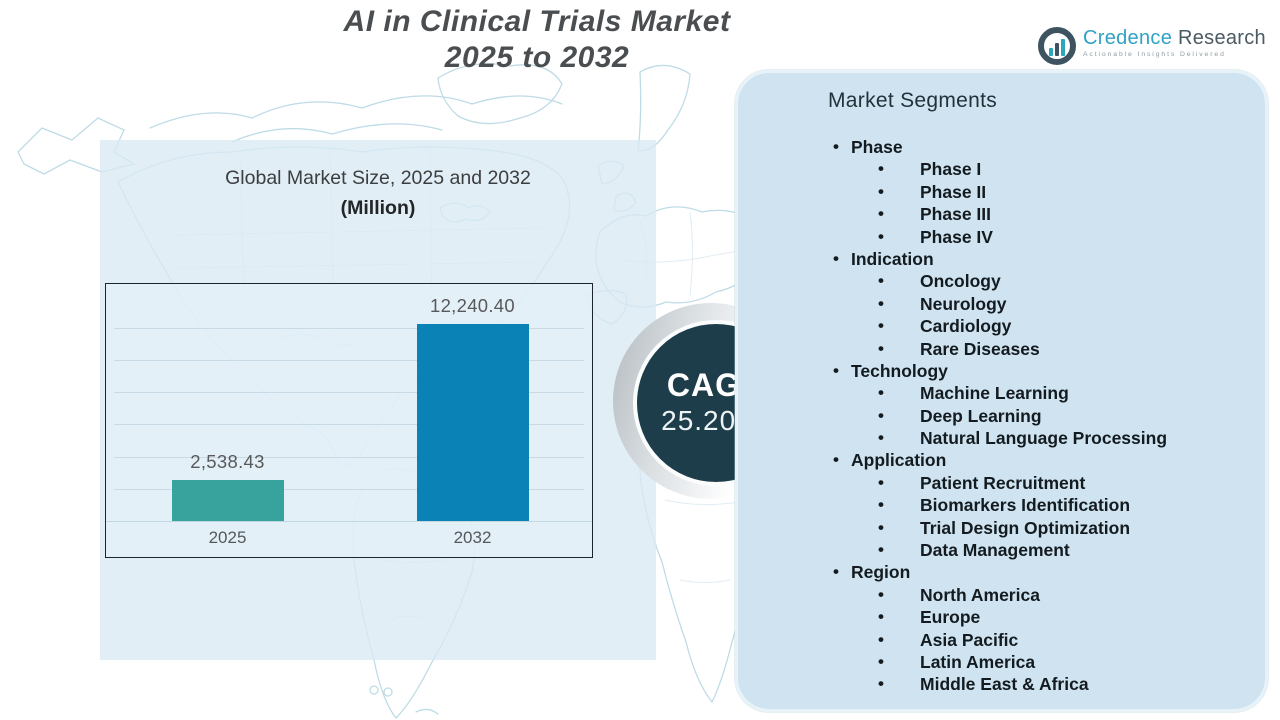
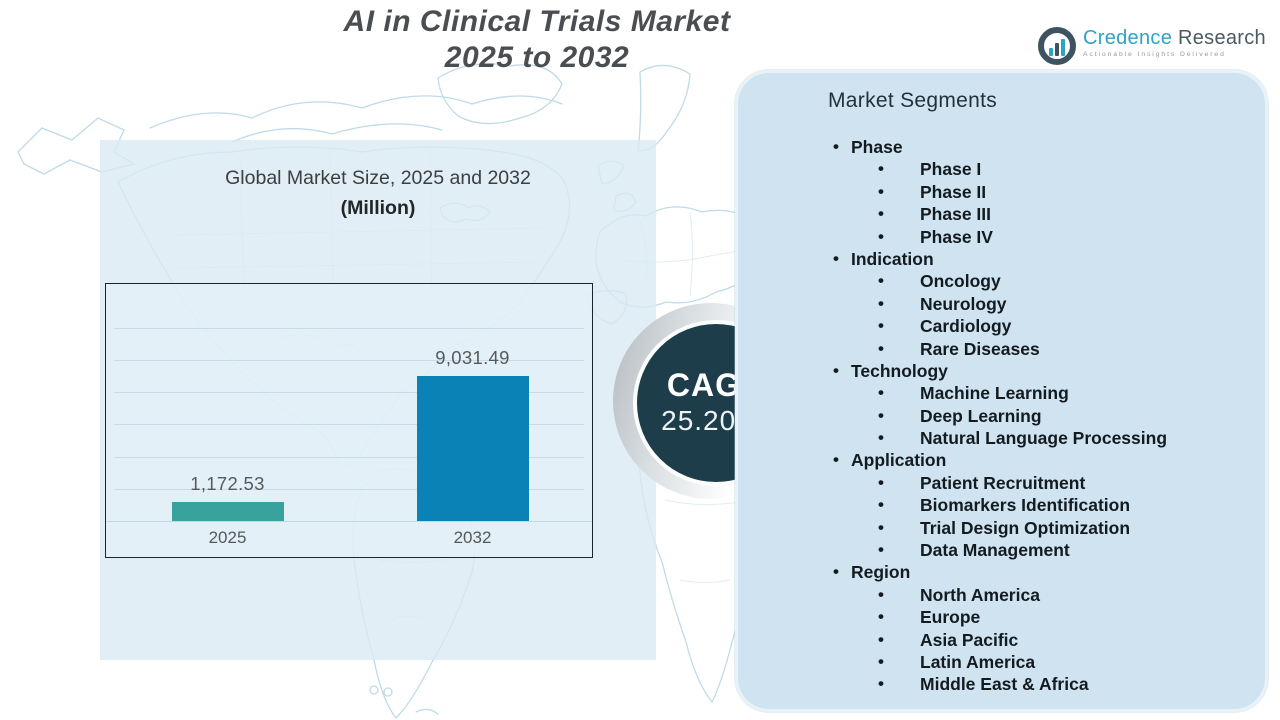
2025: 2,538.43 -> 1,172.53
2032: 12,240.40 -> 9,031.49
